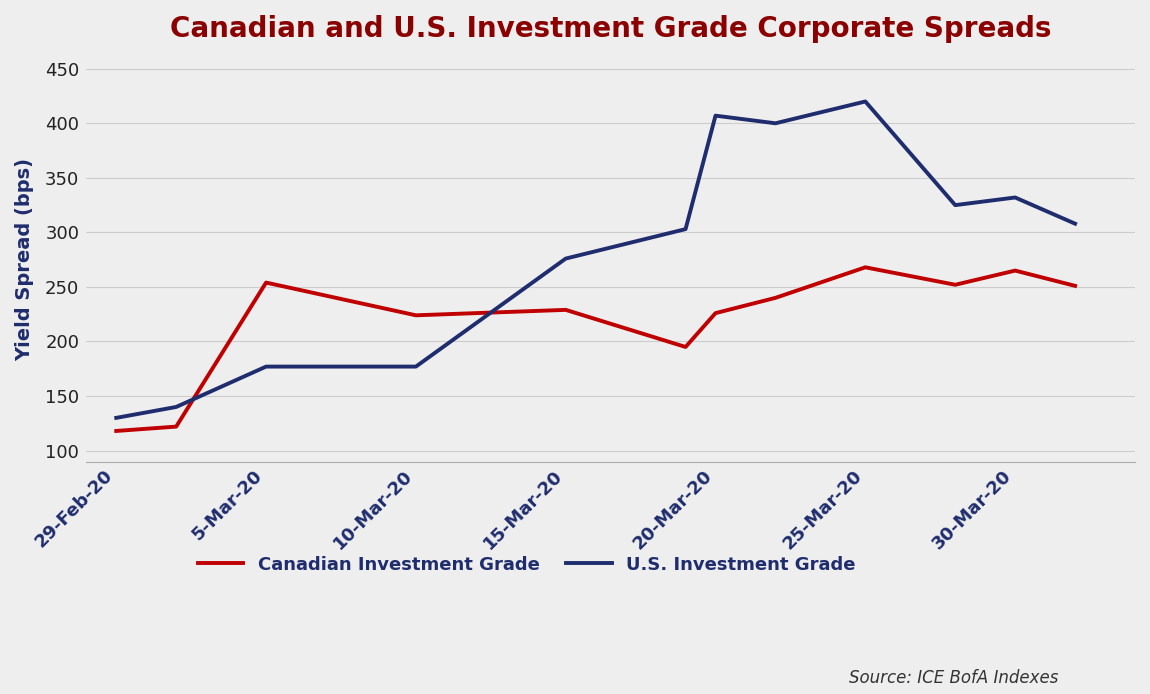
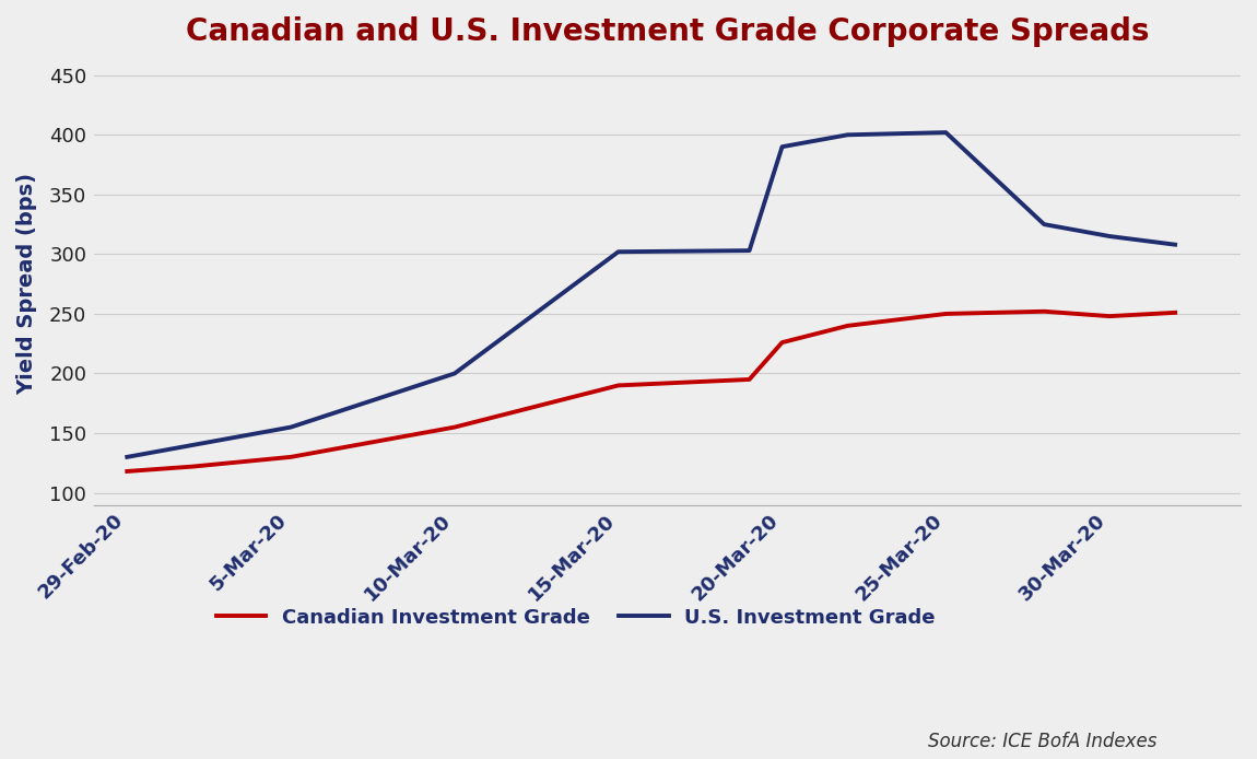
Canadian Investment Grade/5-Mar-20: 254 -> 130
U.S. Investment Grade/5-Mar-20: 177 -> 155
Canadian Investment Grade/10-Mar-20: 224 -> 155
U.S. Investment Grade/10-Mar-20: 177 -> 200
Canadian Investment Grade/15-Mar-20: 229 -> 190
U.S. Investment Grade/15-Mar-20: 276 -> 302
U.S. Investment Grade/20-Mar-20: 407 -> 390
Canadian Investment Grade/25-Mar-20: 268 -> 250
U.S. Investment Grade/25-Mar-20: 420 -> 402
Canadian Investment Grade/30-Mar-20: 265 -> 248
U.S. Investment Grade/30-Mar-20: 332 -> 315
